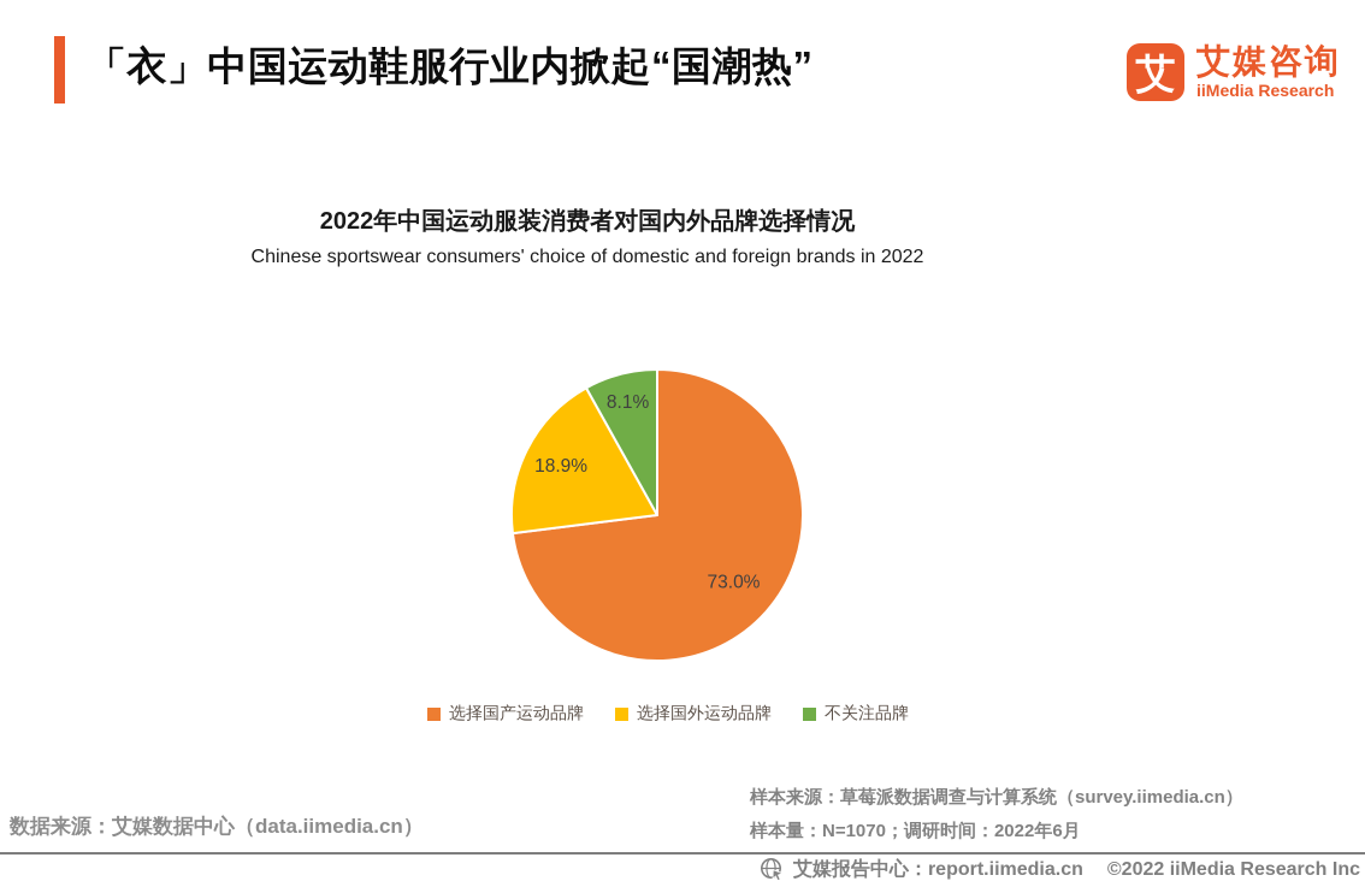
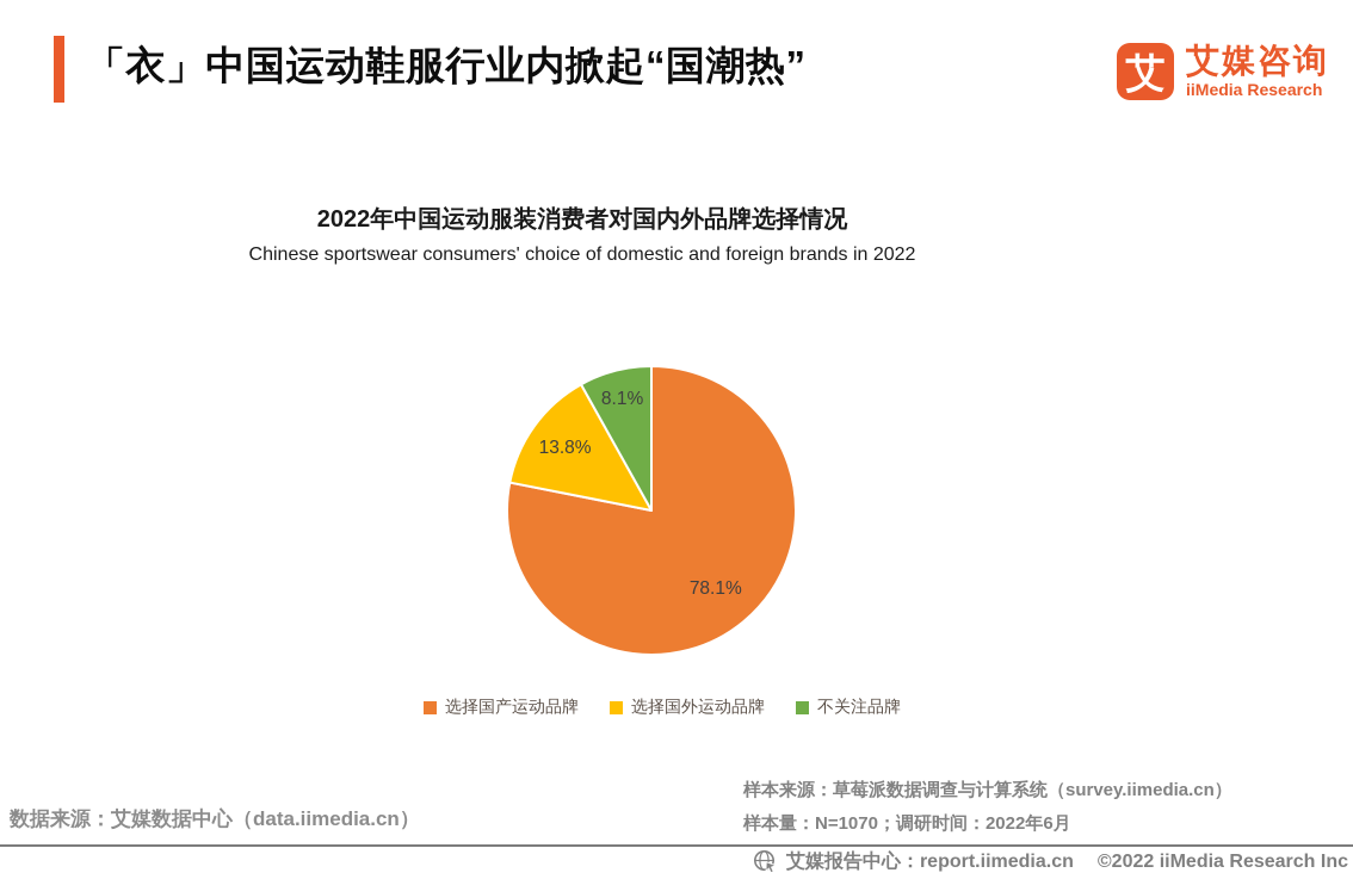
选择国产运动品牌: 73.0% -> 78.1%
选择国外运动品牌: 18.9% -> 13.8%
